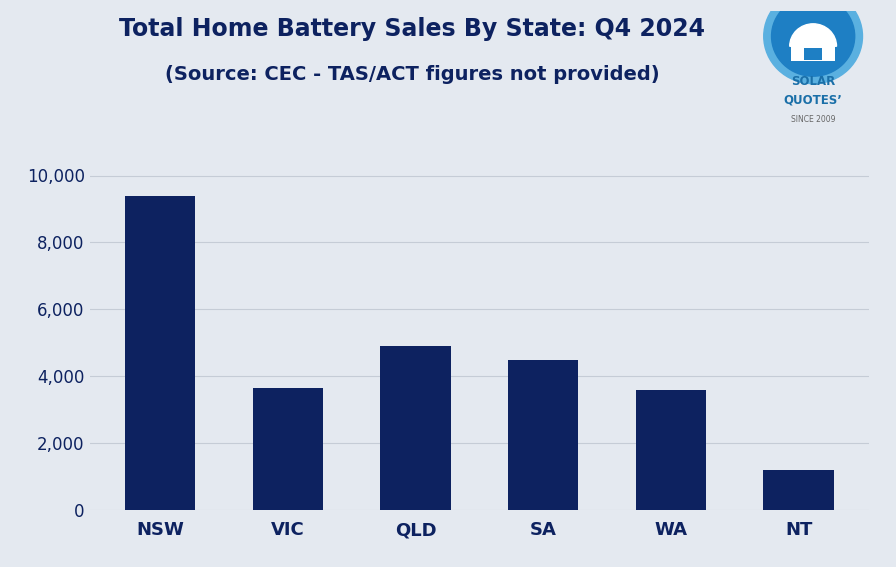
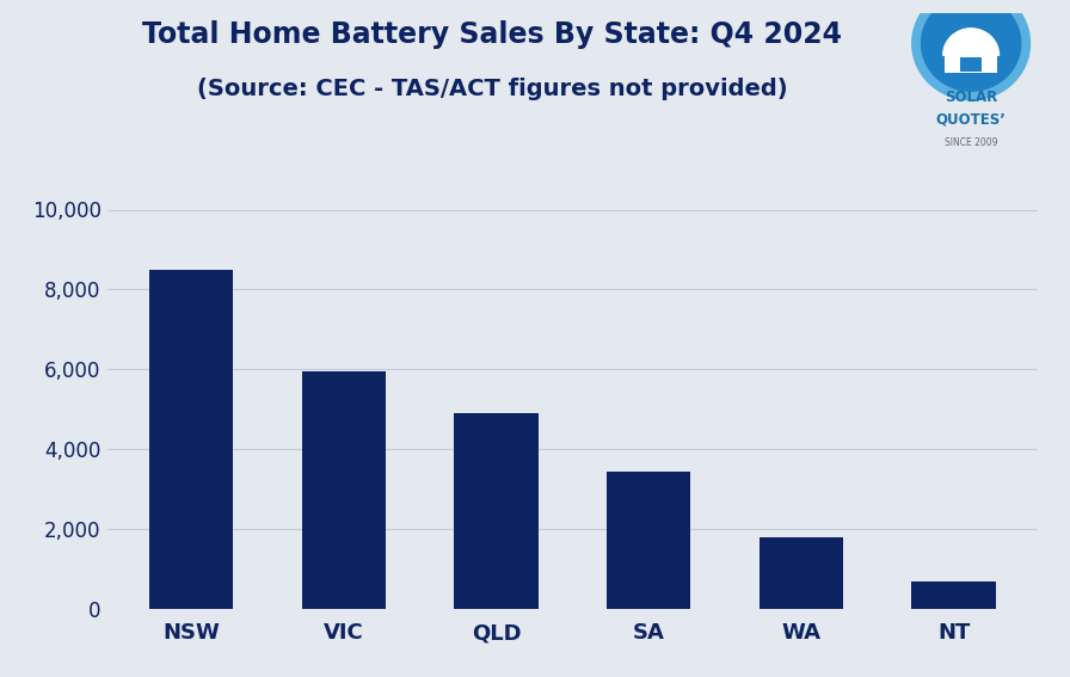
NSW: 9,400 -> 8,500
VIC: 3,650 -> 5,950
SA: 4,500 -> 3,450
WA: 3,600 -> 1,800
NT: 1,200 -> 700
